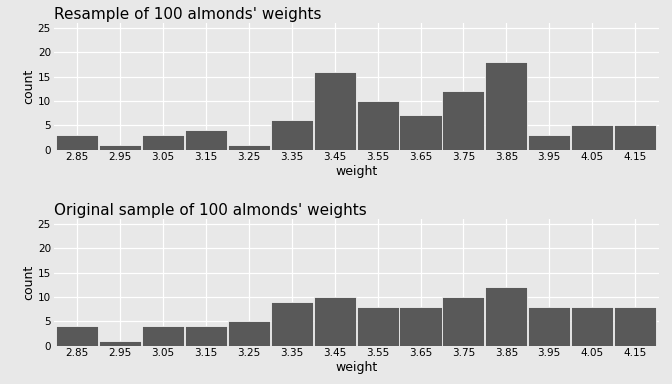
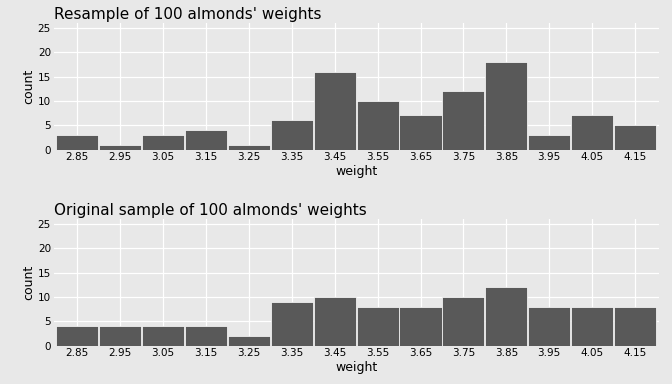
Resample of 100 almonds' weights/4.05: 5 -> 7
Original sample of 100 almonds' weights/2.95: 1 -> 4
Original sample of 100 almonds' weights/3.25: 5 -> 2
